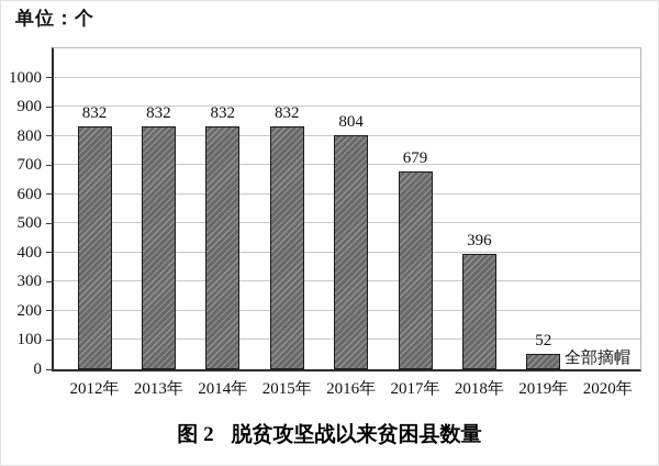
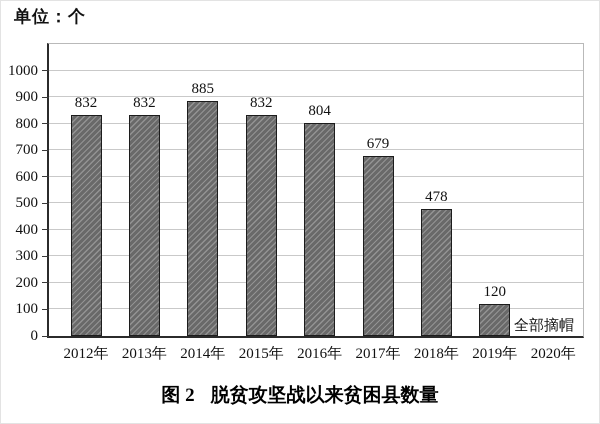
2014年: 832 -> 885
2018年: 396 -> 478
2019年: 52 -> 120
